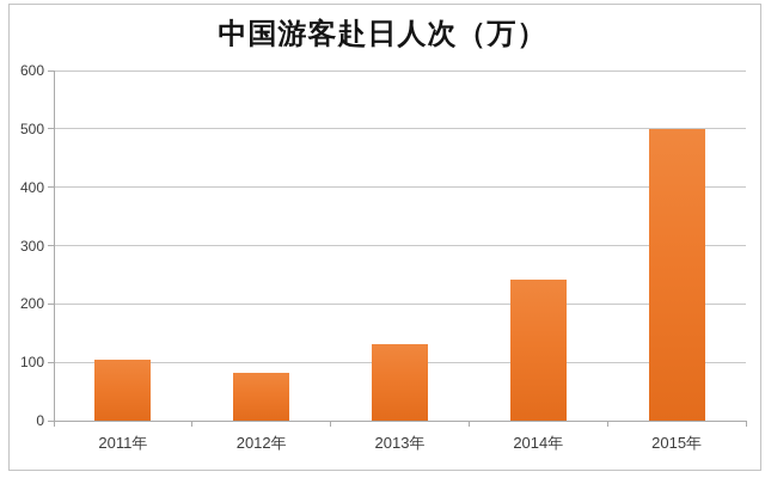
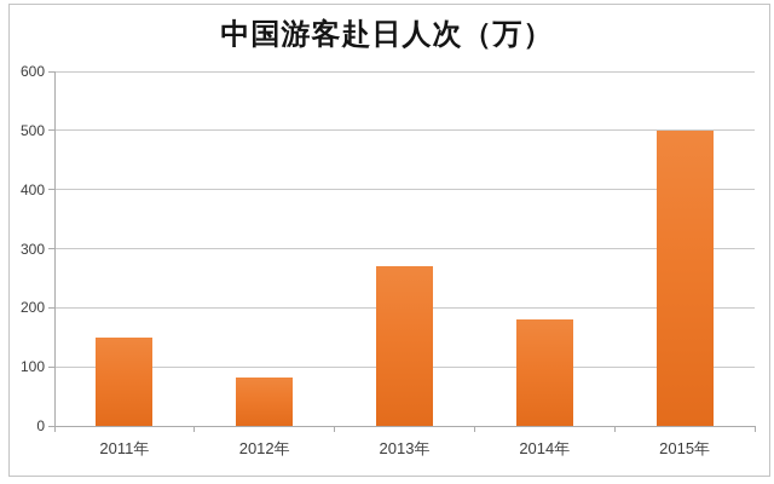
2011年: 100 -> 150
2013年: 130 -> 270
2014年: 240 -> 180
